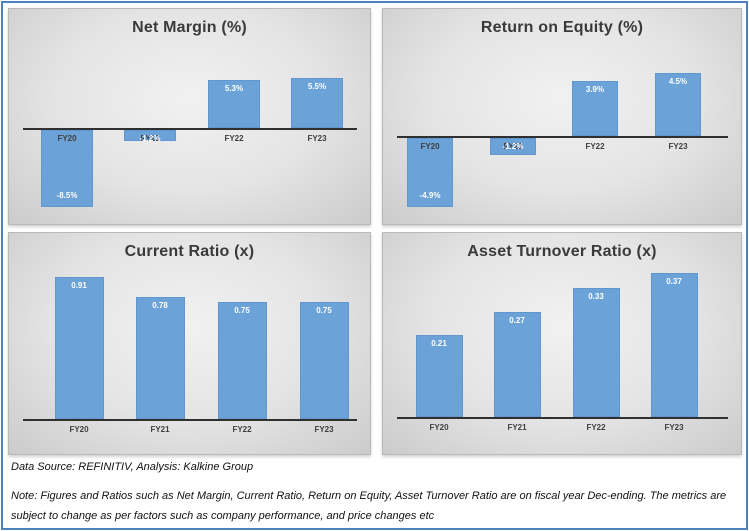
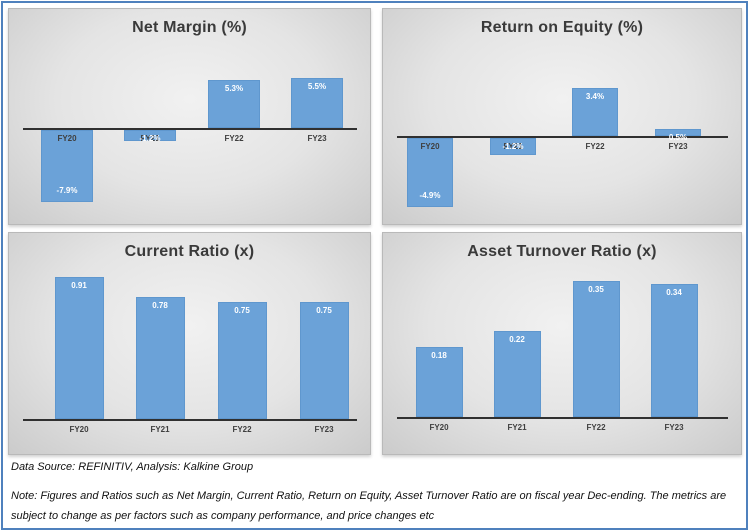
Net Margin (%)/FY20: -8.5% -> -7.9%
Return on Equity (%)/FY22: 3.9% -> 3.4%
Return on Equity (%)/FY23: 4.5% -> 0.5%
Asset Turnover Ratio (x)/FY20: 0.21 -> 0.18
Asset Turnover Ratio (x)/FY21: 0.27 -> 0.22
Asset Turnover Ratio (x)/FY22: 0.33 -> 0.35
Asset Turnover Ratio (x)/FY23: 0.37 -> 0.34
